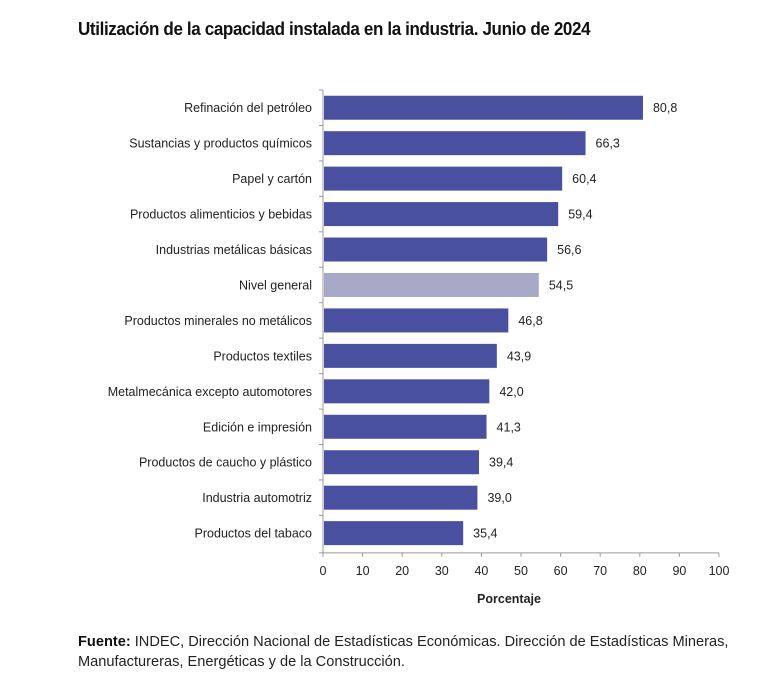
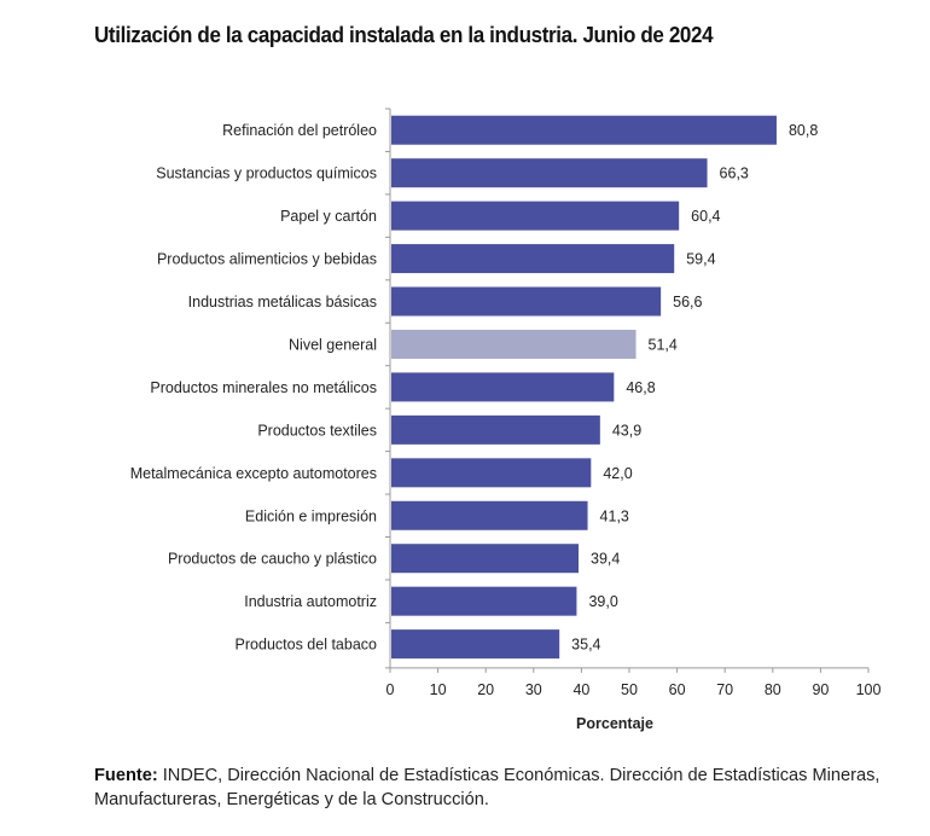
Nivel general: 54,5 -> 51,4
